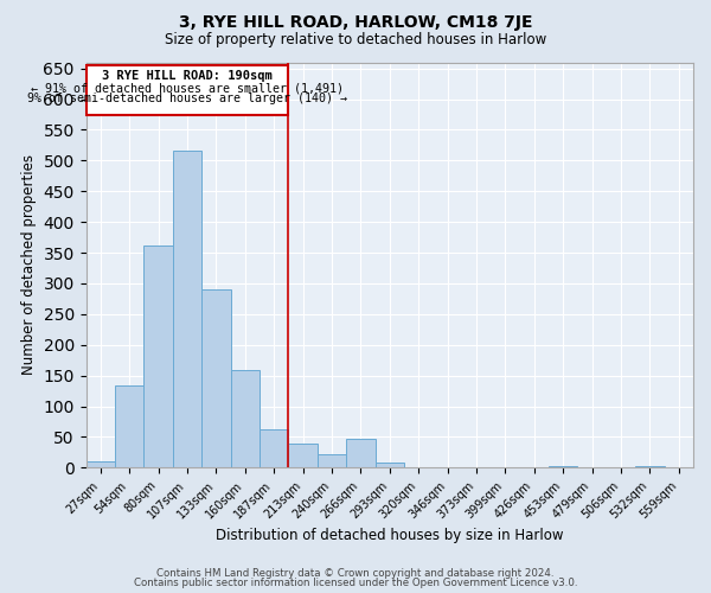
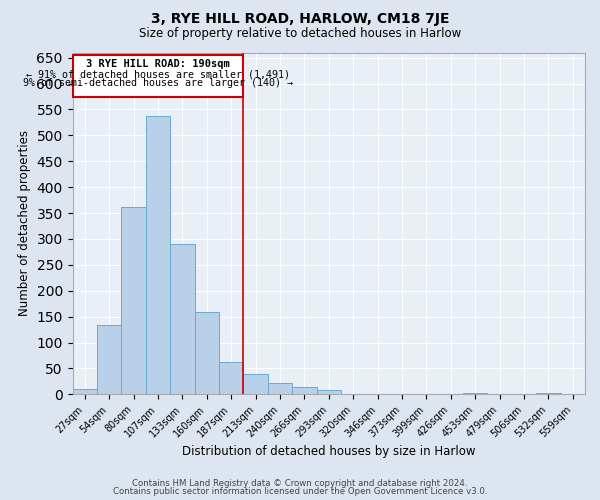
107sqm: 516 -> 537
266sqm: 46 -> 15
